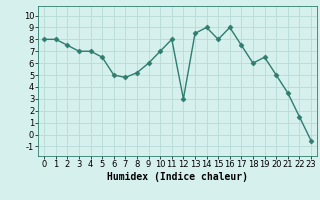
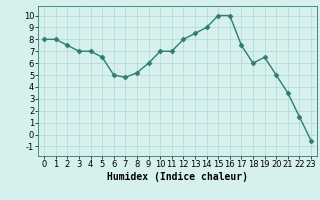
11: 8.0 -> 7.0
12: 3.0 -> 8.0
15: 8.0 -> 10.0
16: 9.0 -> 10.0
